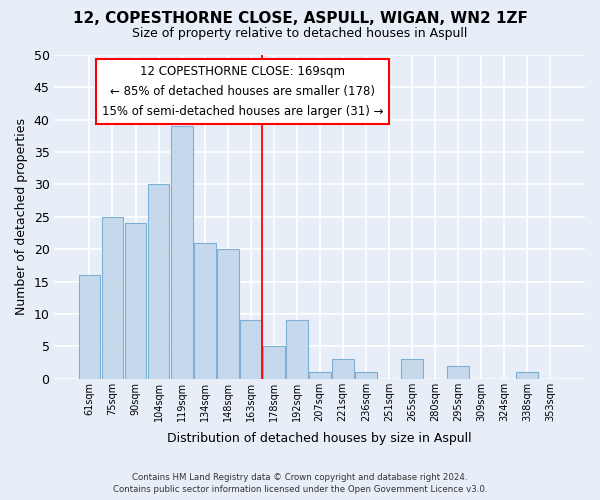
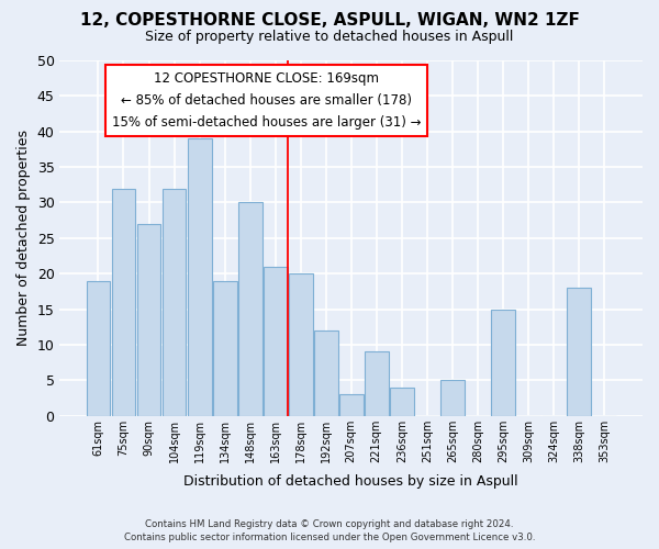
61sqm: 16 -> 19
75sqm: 25 -> 32
90sqm: 24 -> 27
104sqm: 30 -> 32
134sqm: 21 -> 19
148sqm: 20 -> 30
163sqm: 9 -> 21
178sqm: 5 -> 20
192sqm: 9 -> 12
207sqm: 1 -> 3
221sqm: 3 -> 9
236sqm: 1 -> 4
265sqm: 3 -> 5
295sqm: 2 -> 15
338sqm: 1 -> 18
